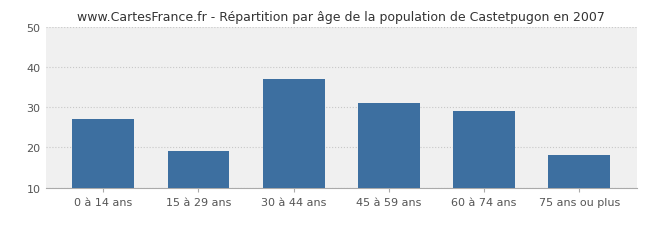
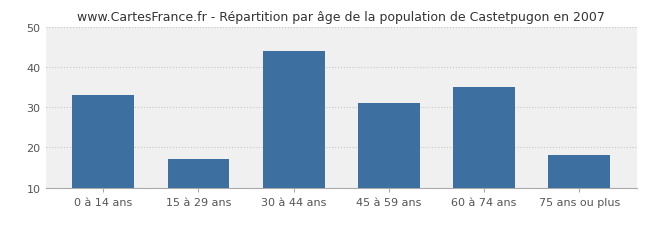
0 à 14 ans: 27 -> 33
15 à 29 ans: 19 -> 17
30 à 44 ans: 37 -> 44
60 à 74 ans: 29 -> 35
